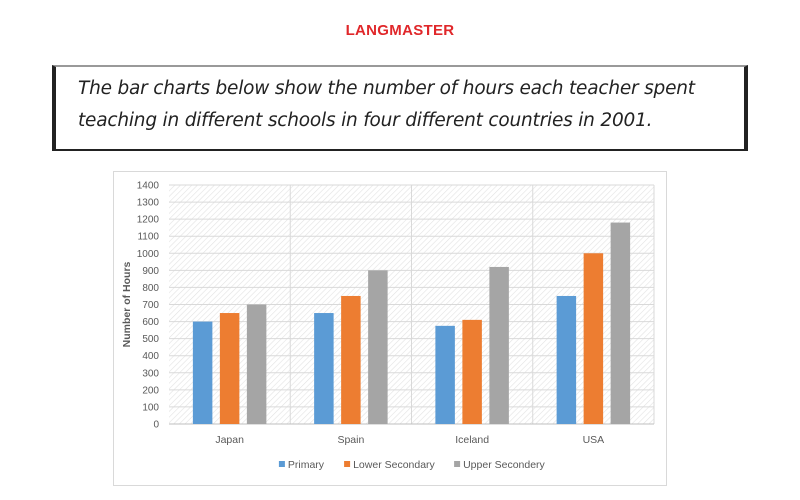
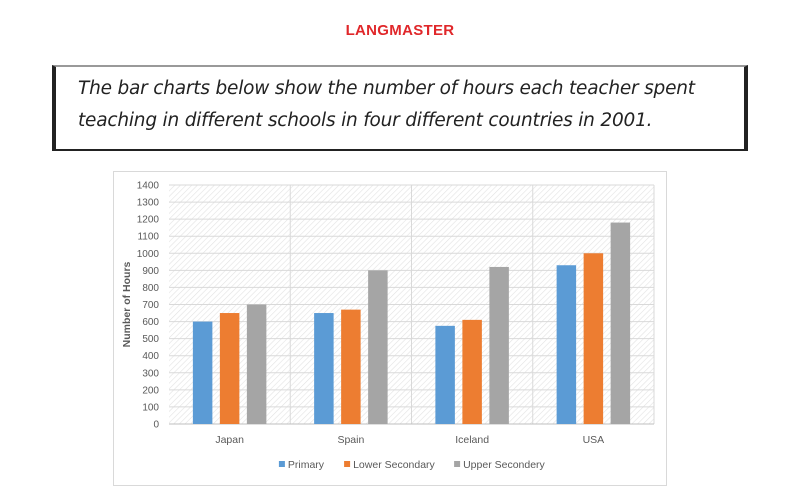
Lower Secondary/Spain: 750 -> 670
Primary/USA: 750 -> 930
